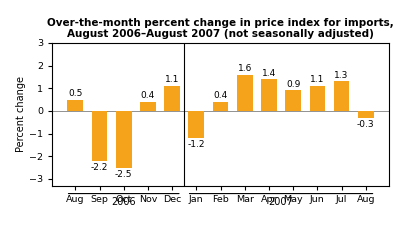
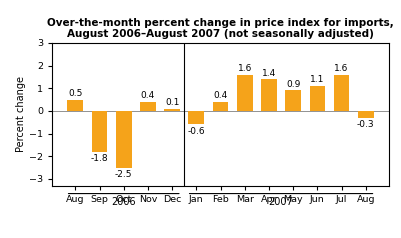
Sep: -2.2 -> -1.8
Dec: 1.1 -> 0.1
Jan: -1.2 -> -0.6
Jul: 1.3 -> 1.6
